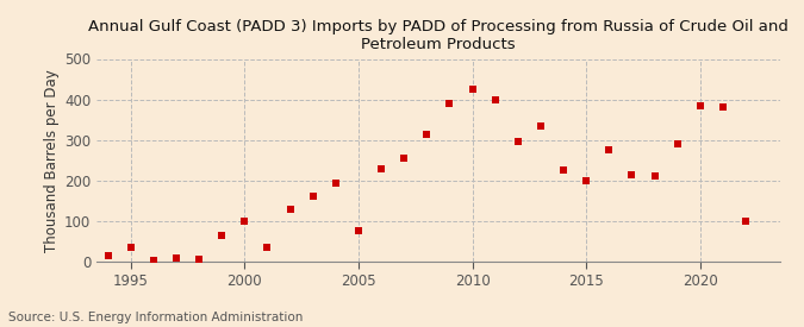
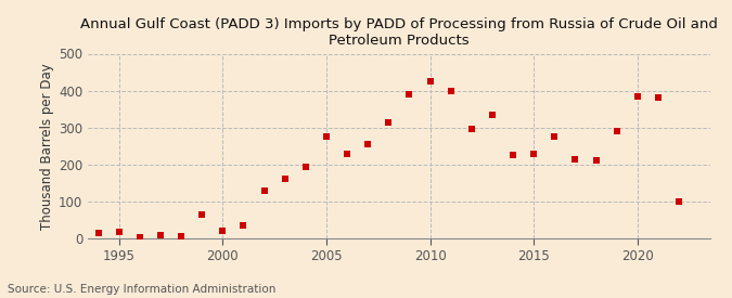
1995: 35 -> 18
2000: 100 -> 20
2005: 75 -> 275
2015: 200 -> 230
